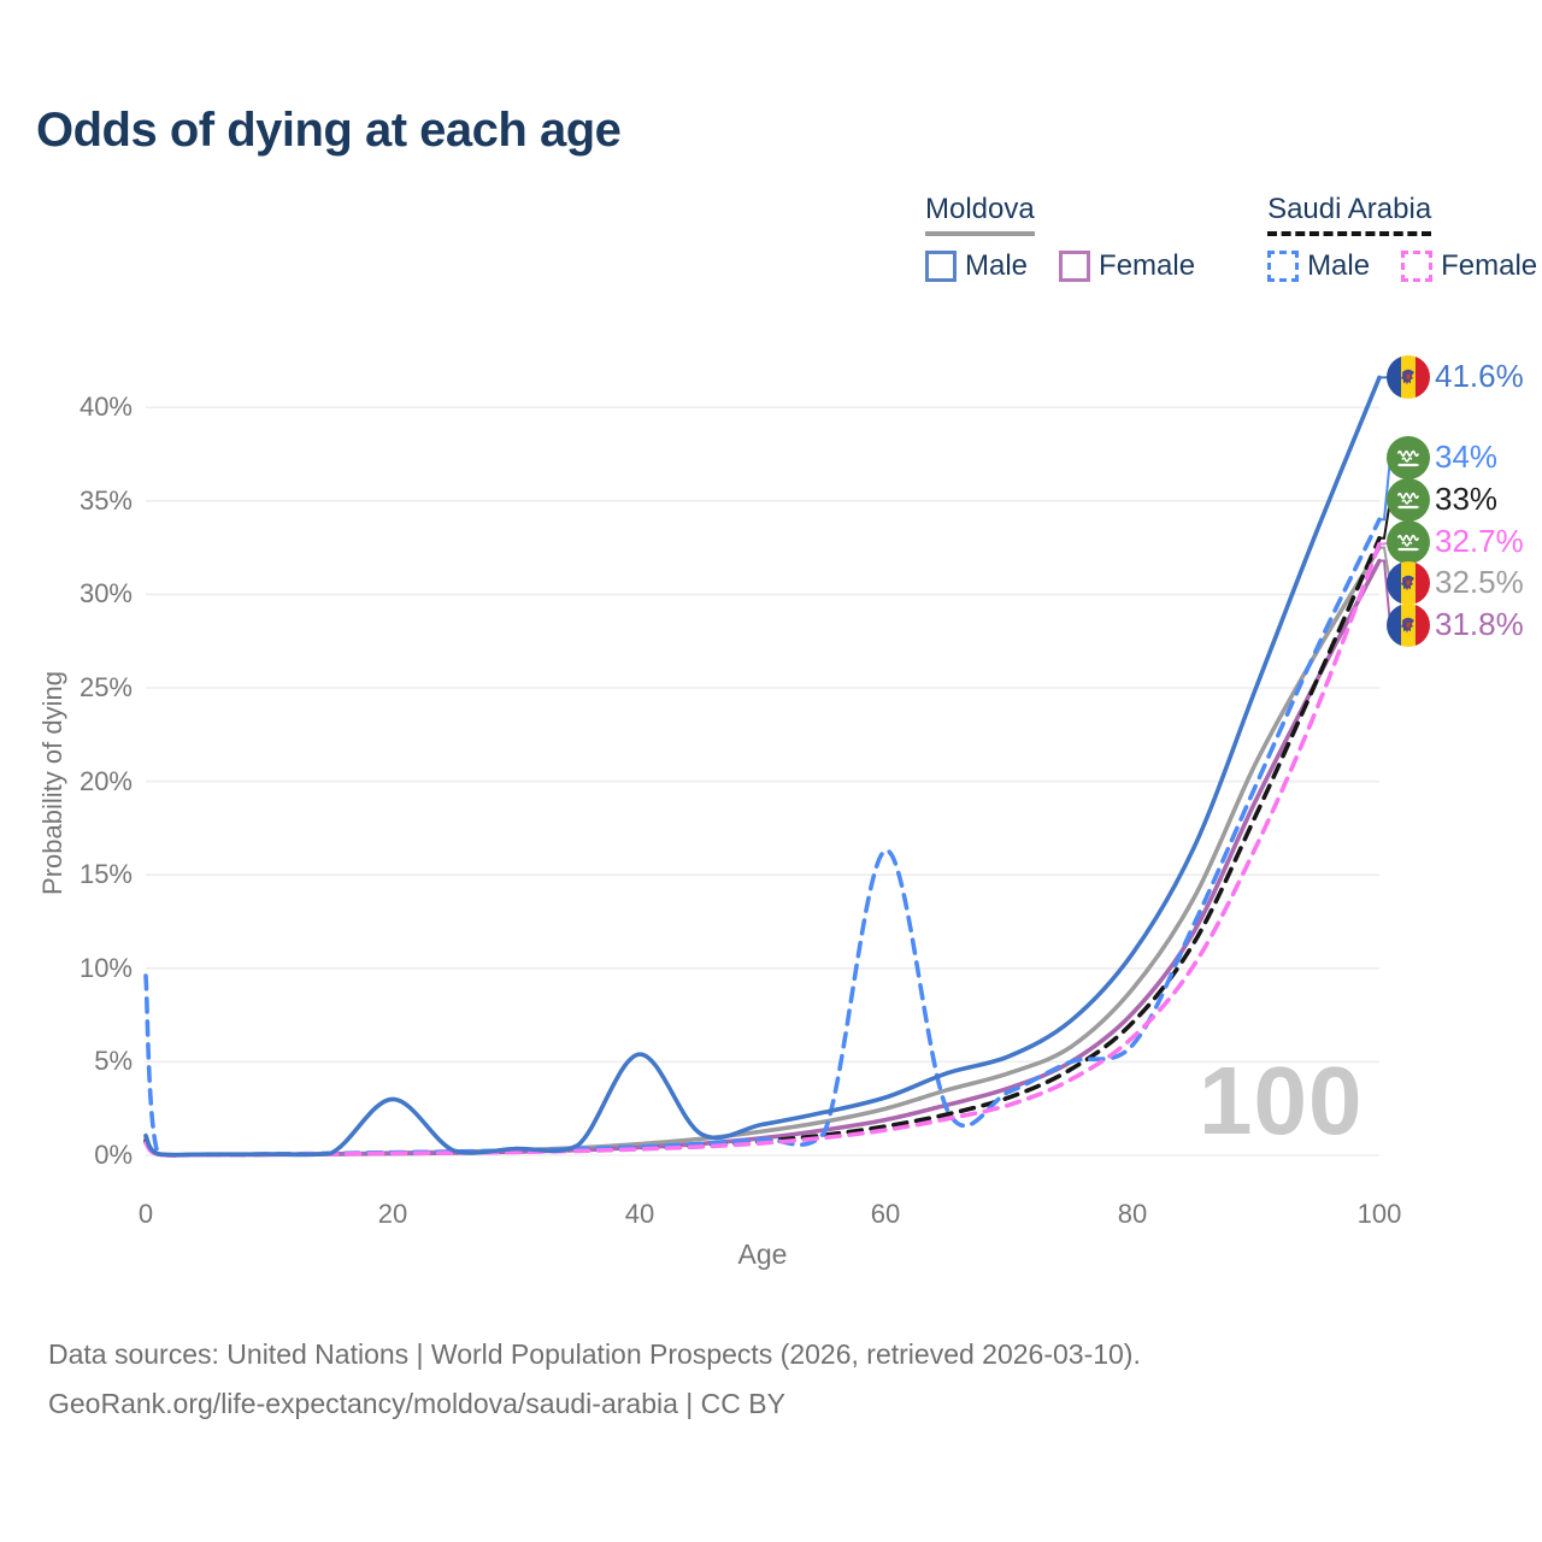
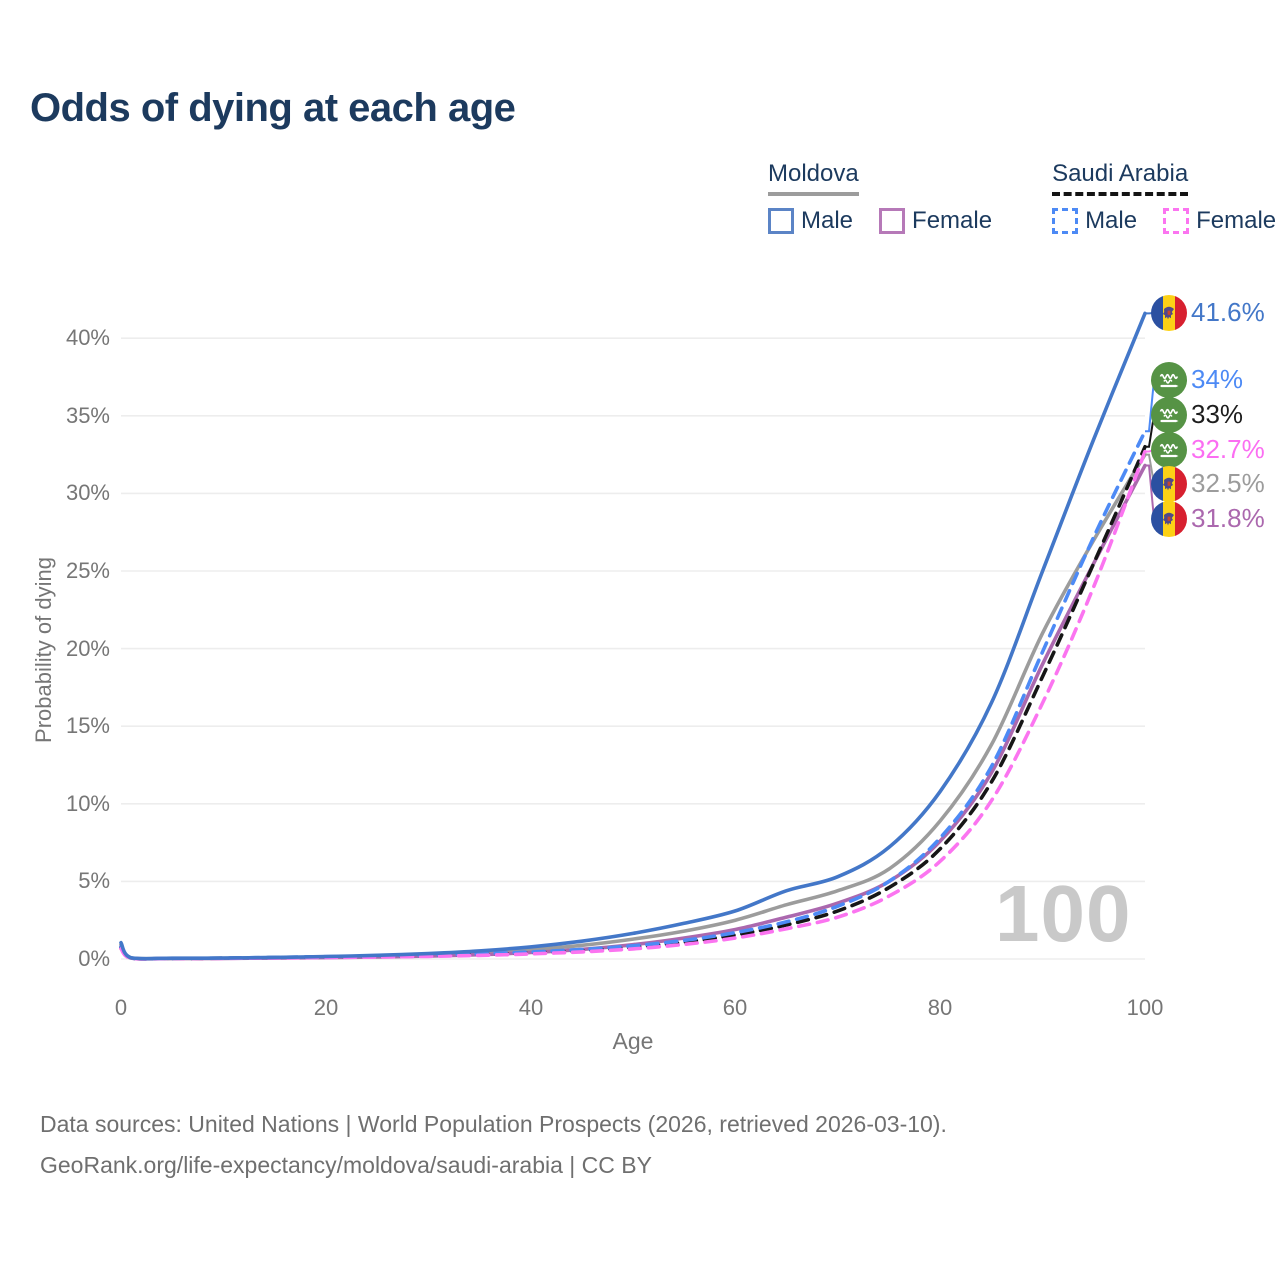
Saudi Arabia Male/0: 9.6% -> 0.8%
Moldova Male/20: 3.0% -> 0.2%
Moldova Male/40: 5.4% -> 0.8%
Saudi Arabia Male/60: 16.3% -> 1.7%
Saudi Arabia Male/80: 5.9% -> 7.8%
